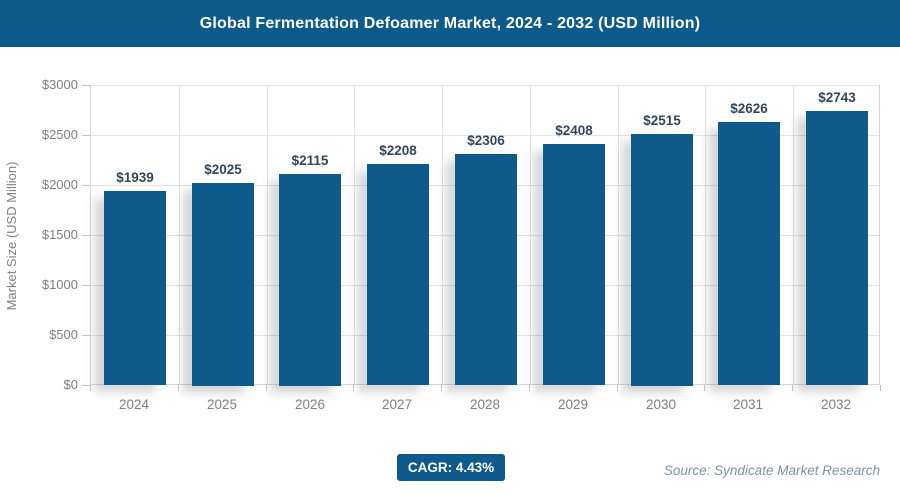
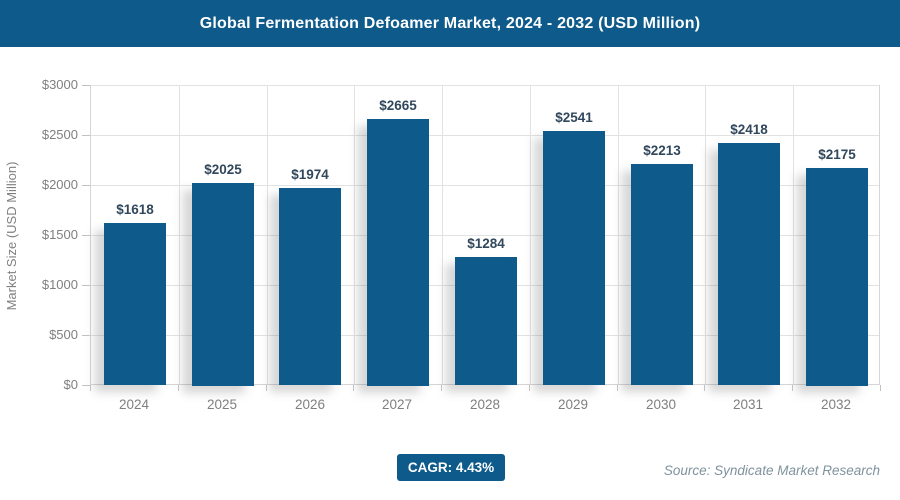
2024: $1939 -> $1618
2026: $2115 -> $1974
2027: $2208 -> $2665
2028: $2306 -> $1284
2029: $2408 -> $2541
2030: $2515 -> $2213
2031: $2626 -> $2418
2032: $2743 -> $2175
